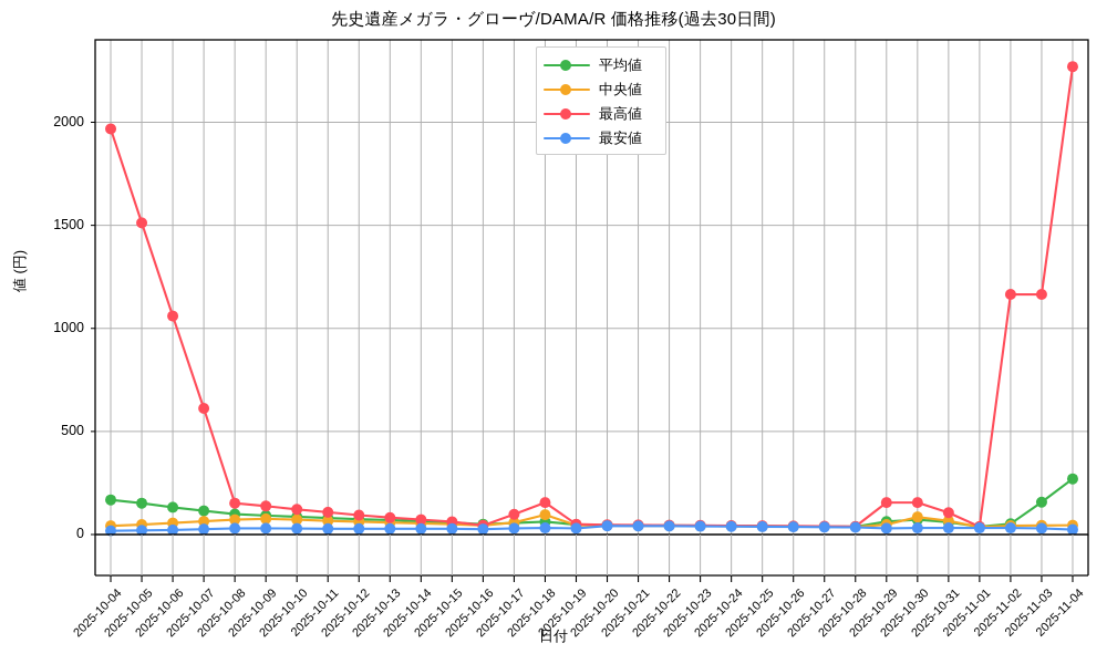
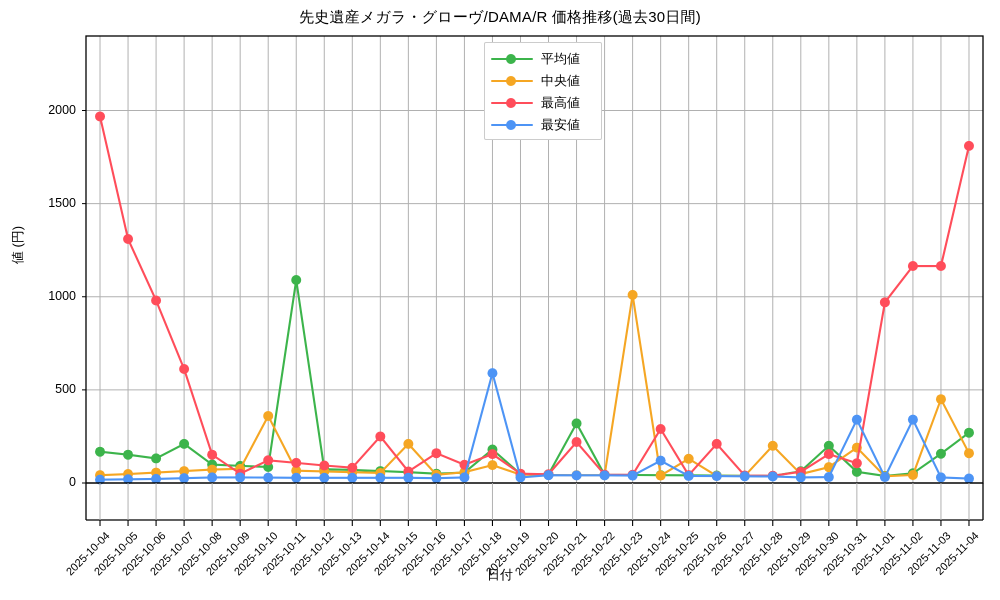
最高値/2025-10-05: 1510 -> 1310
最高値/2025-10-06: 1060 -> 980
平均値/2025-10-07: 120 -> 210
最高値/2025-10-09: 140 -> 50
中央値/2025-10-10: 70 -> 360
平均値/2025-10-11: 80 -> 1090
最高値/2025-10-14: 70 -> 250
中央値/2025-10-15: 50 -> 210
最高値/2025-10-16: 40 -> 160
平均値/2025-10-18: 60 -> 180
最安値/2025-10-18: 30 -> 590
平均値/2025-10-21: 40 -> 320
最高値/2025-10-21: 50 -> 220
中央値/2025-10-23: 40 -> 1010
最高値/2025-10-24: 40 -> 290
最安値/2025-10-24: 40 -> 120
中央値/2025-10-25: 40 -> 130
最高値/2025-10-26: 40 -> 210
中央値/2025-10-28: 40 -> 200
最高値/2025-10-29: 160 -> 60
平均値/2025-10-30: 70 -> 200
中央値/2025-10-31: 70 -> 190
最安値/2025-10-31: 30 -> 340
最高値/2025-11-01: 40 -> 970
最安値/2025-11-02: 30 -> 340
中央値/2025-11-03: 40 -> 450
中央値/2025-11-04: 40 -> 160
最高値/2025-11-04: 2270 -> 1810
